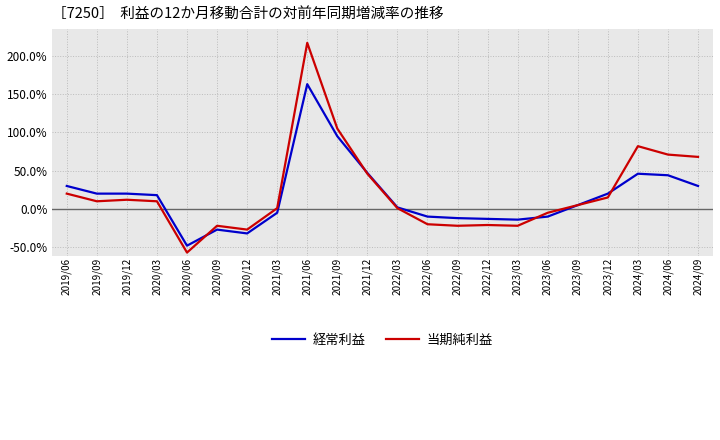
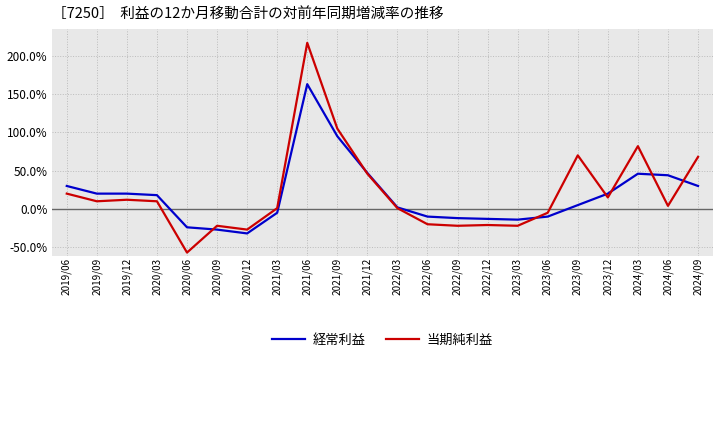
経常利益/2020/06: -48% -> -24%
当期純利益/2023/09: 5% -> 70%
当期純利益/2024/06: 71% -> 4%
